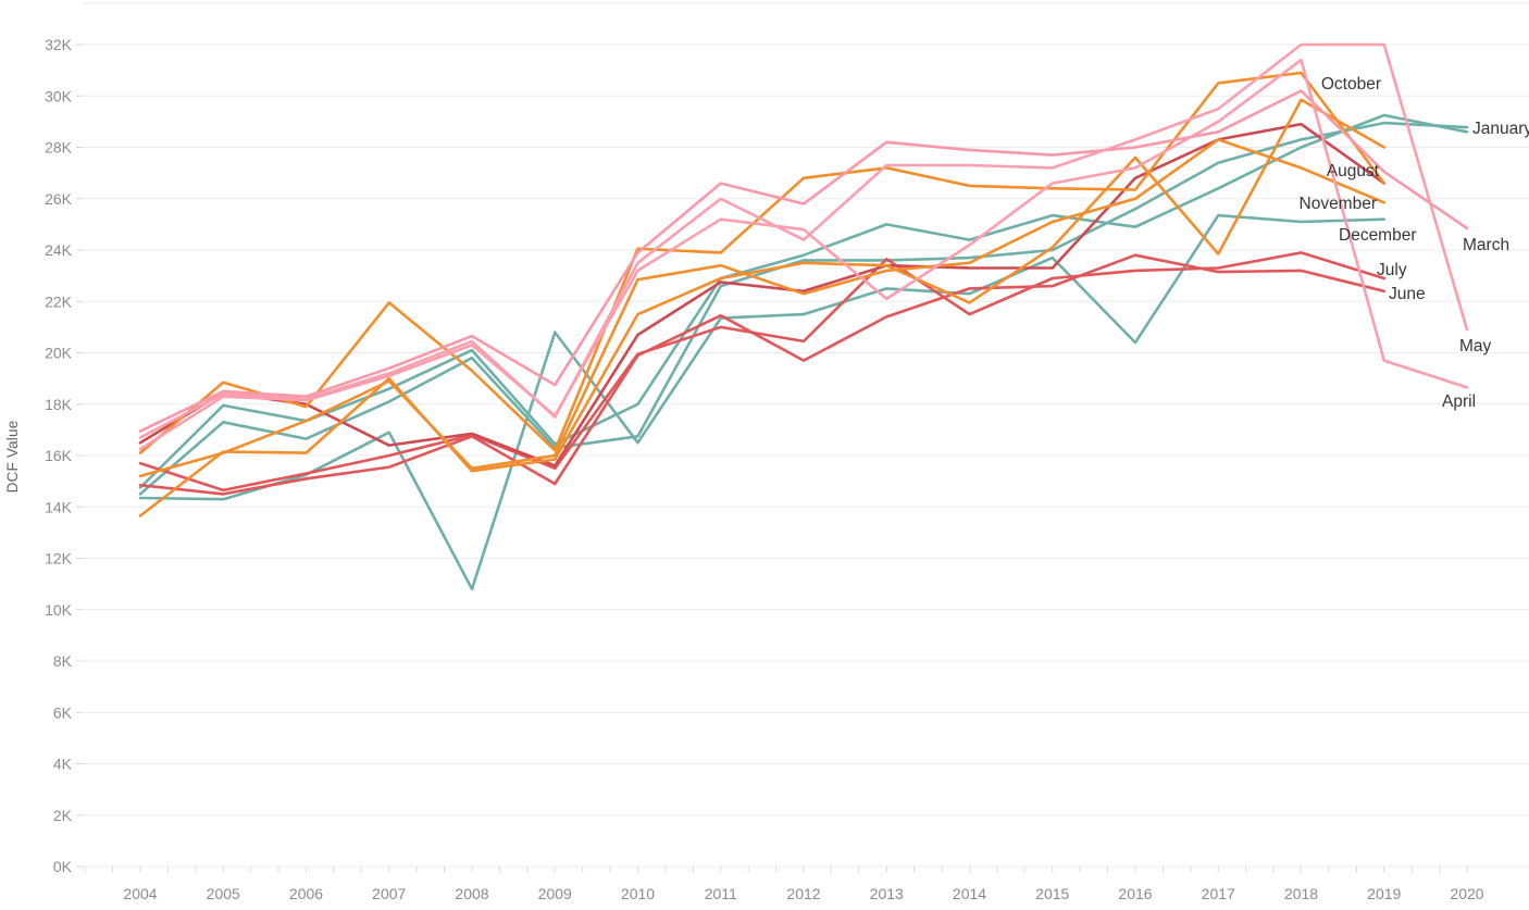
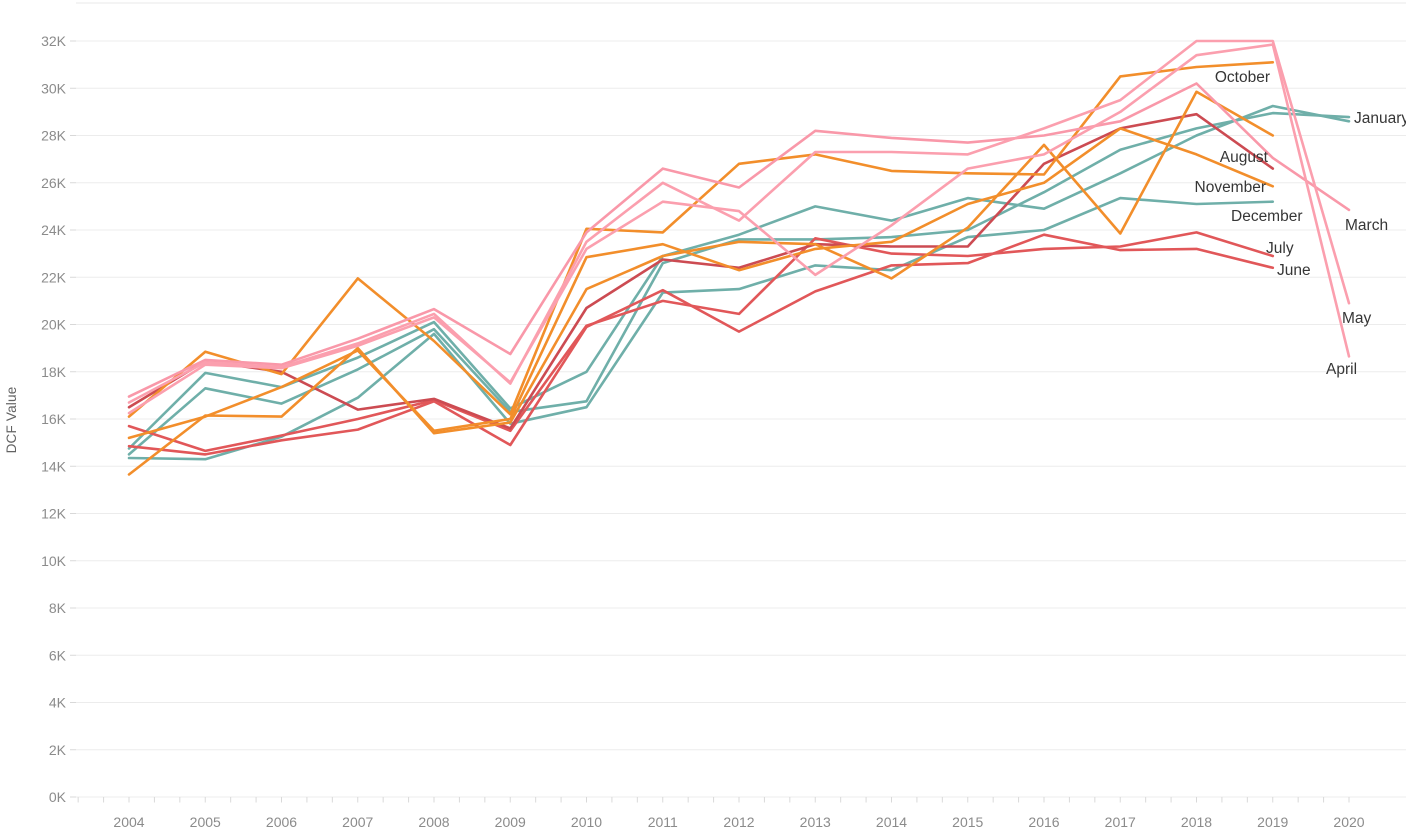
December/2008: 10.8K -> 19.6K
December/2009: 20.8K -> 15.8K
July/2014: 21.5K -> 23.0K
December/2016: 20.4K -> 24.0K
October/2019: 26.6K -> 31.1K
April/2019: 19.7K -> 31.8K
